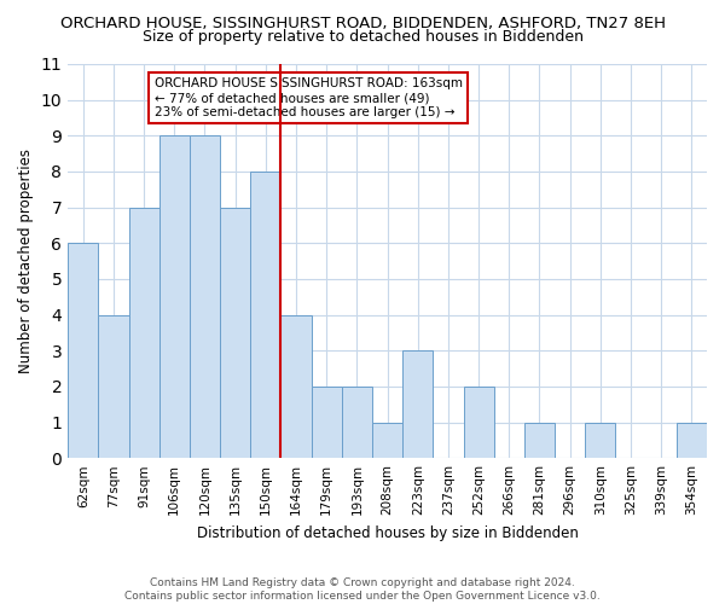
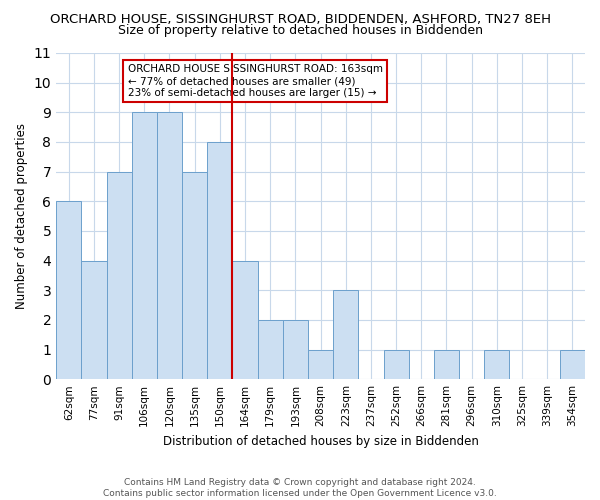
252sqm: 2 -> 1
